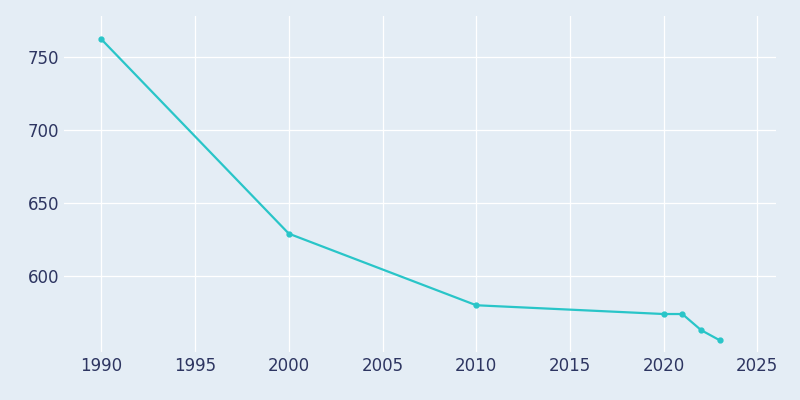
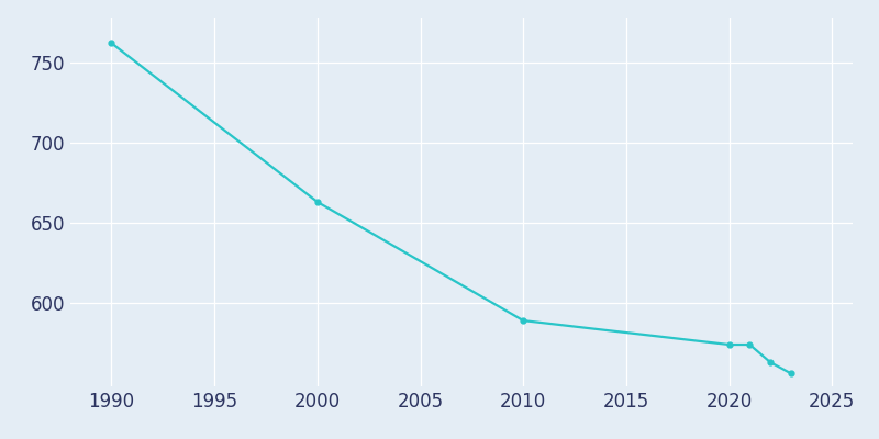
2000: 629 -> 663
2010: 580 -> 589
